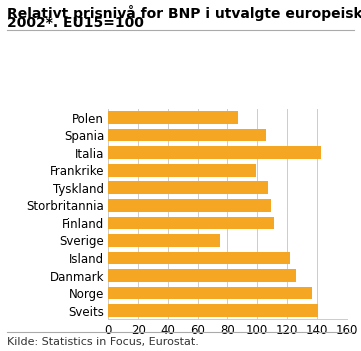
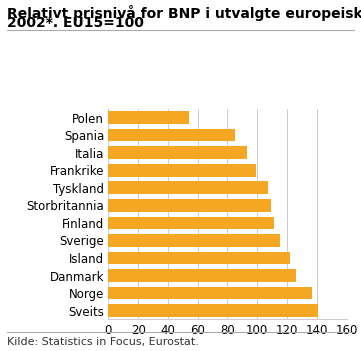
Polen: 87 -> 54
Spania: 106 -> 85
Italia: 143 -> 93
Sverige: 75 -> 115
